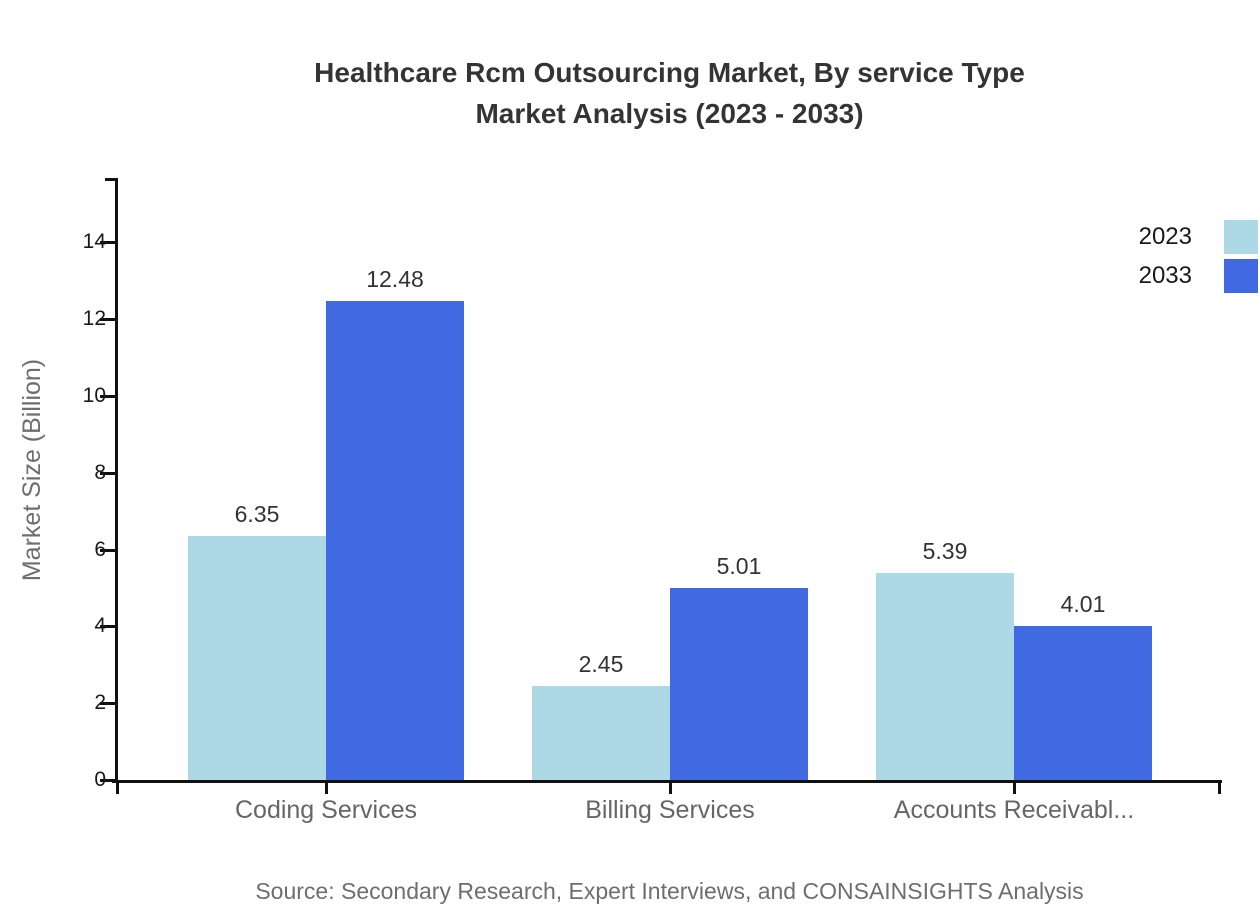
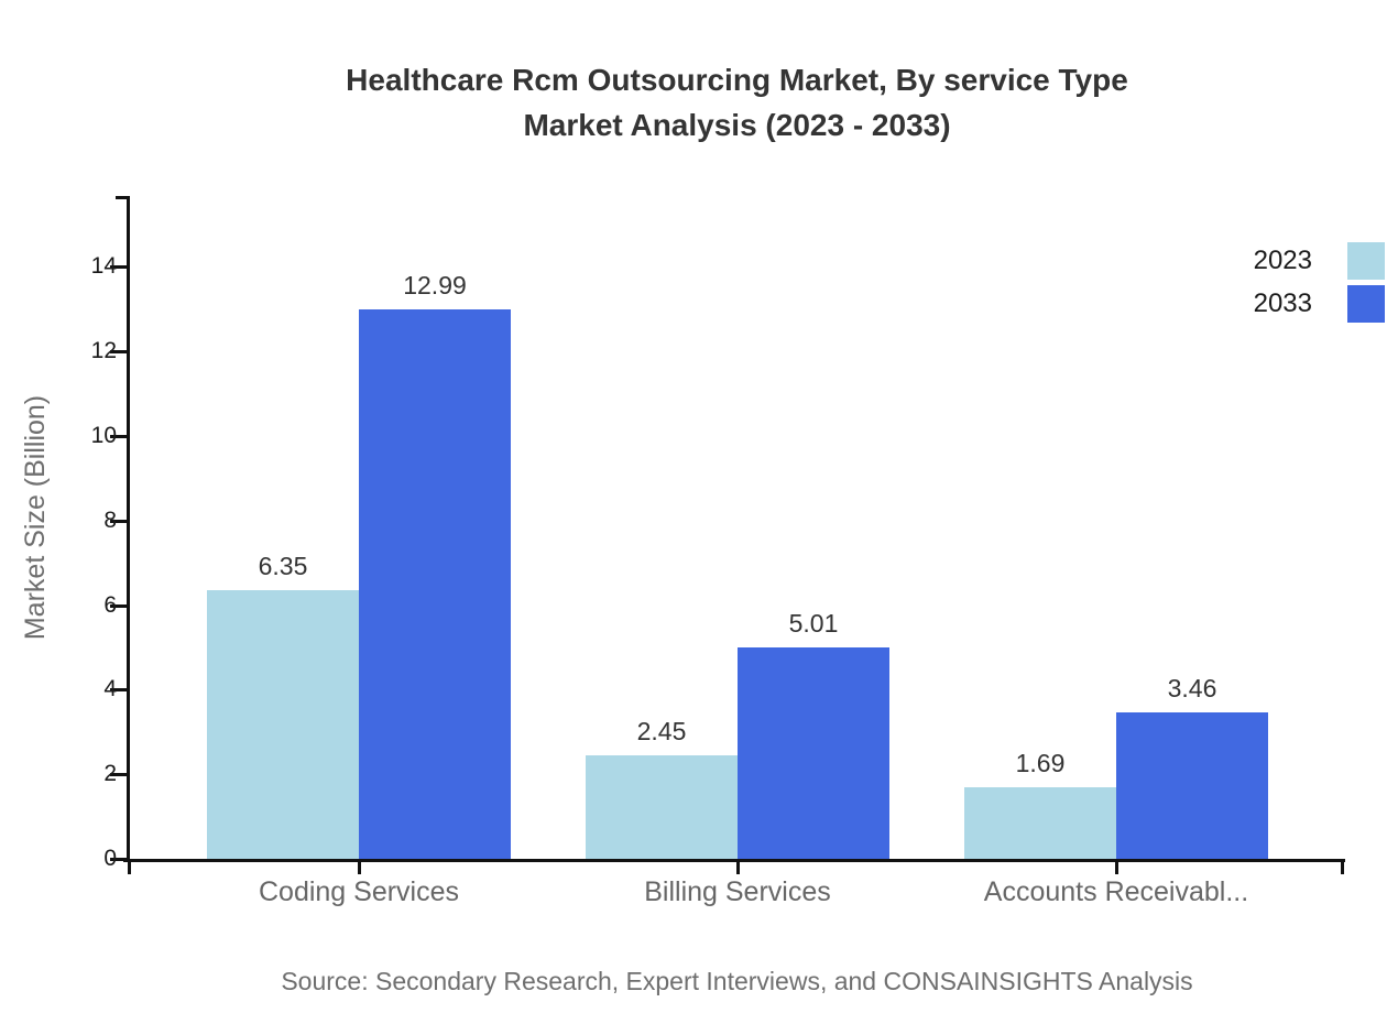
2033/Coding Services: 12.48 -> 12.99
2023/Accounts Receivabl...: 5.39 -> 1.69
2033/Accounts Receivabl...: 4.01 -> 3.46
